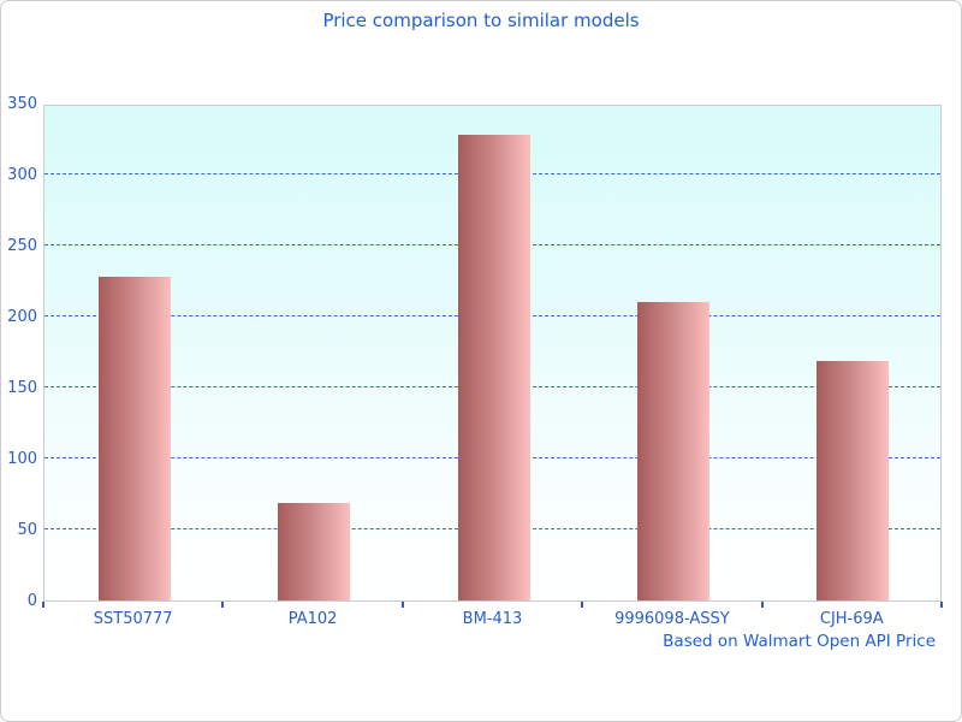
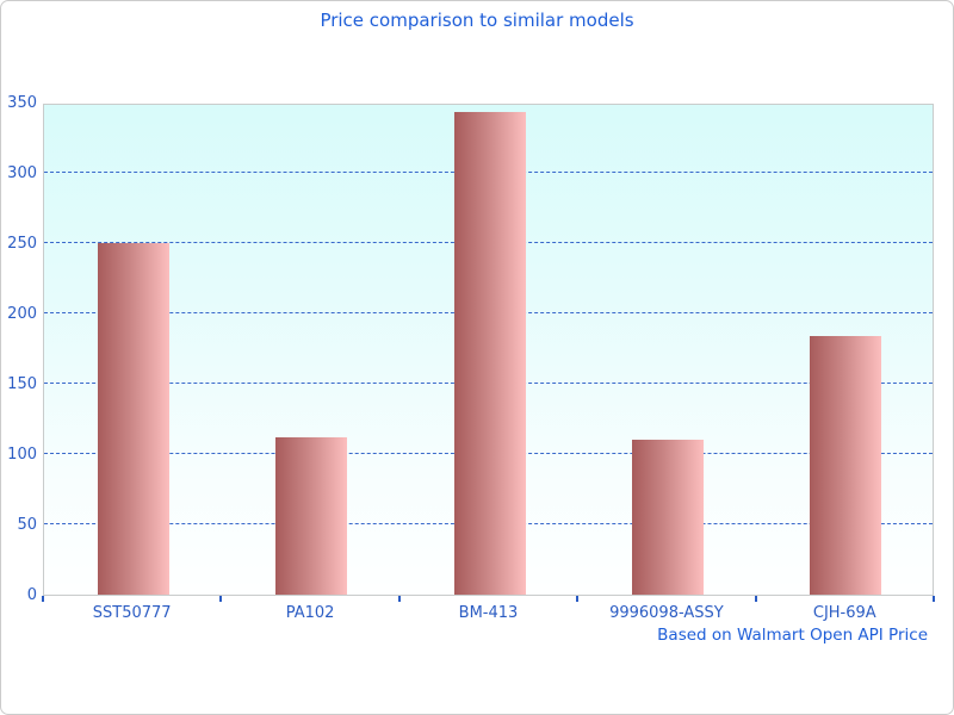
SST50777: 228 -> 250
PA102: 69 -> 112
BM-413: 328 -> 343
9996098-ASSY: 210 -> 110
CJH-69A: 169 -> 184
